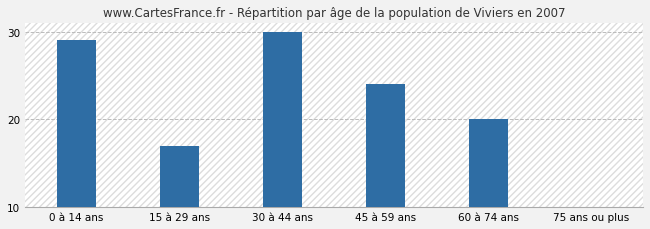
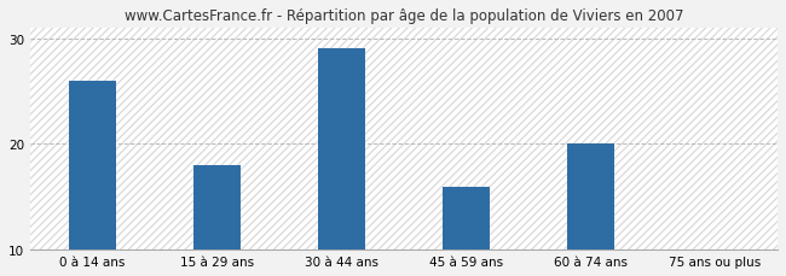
0 à 14 ans: 29 -> 26
15 à 29 ans: 17 -> 18
30 à 44 ans: 30 -> 29
45 à 59 ans: 24 -> 16
